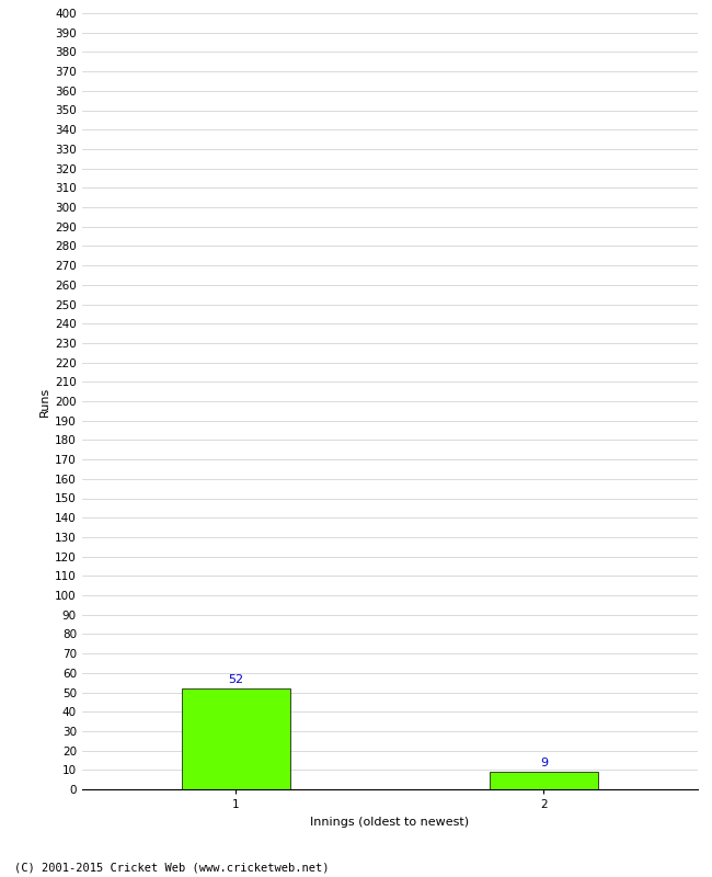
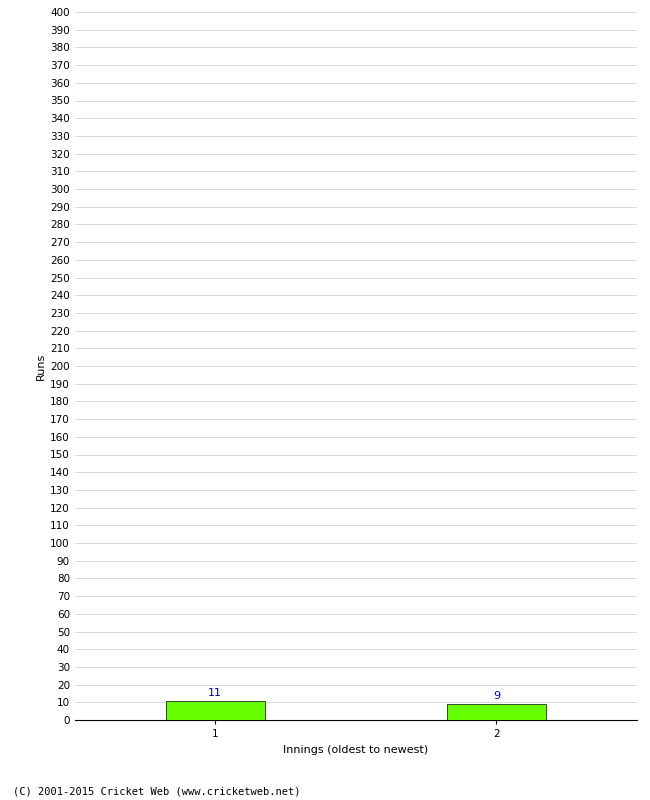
1: 52 -> 11
